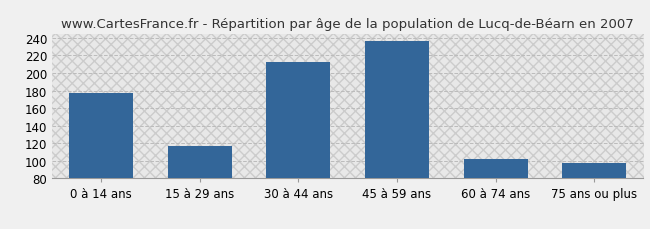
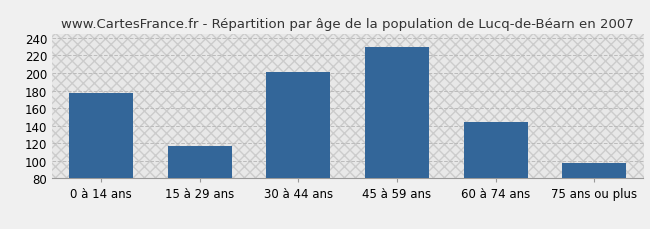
30 à 44 ans: 212 -> 201
45 à 59 ans: 236 -> 230
60 à 74 ans: 102 -> 144
